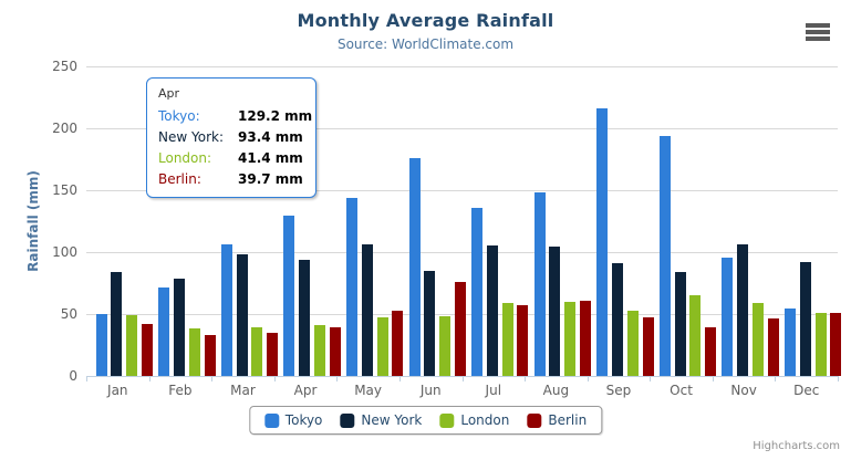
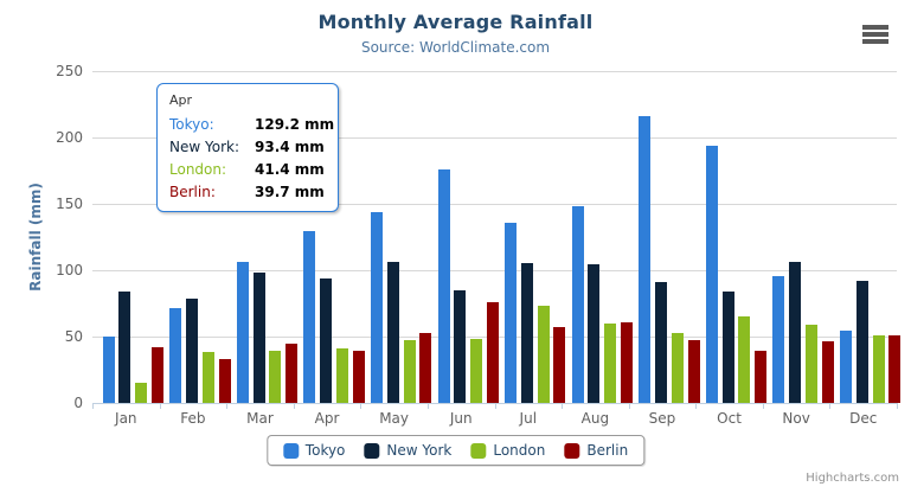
London/Jan: 49 -> 15
Berlin/Mar: 34 -> 45
London/Jul: 59 -> 73
